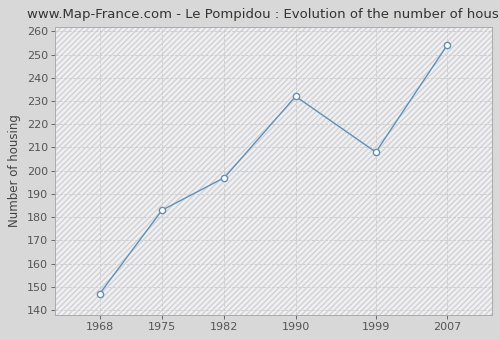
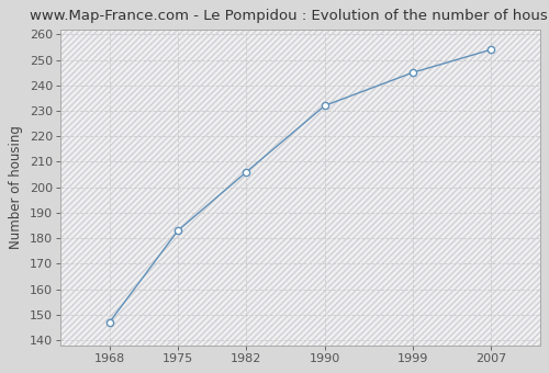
1982: 197 -> 206
1999: 208 -> 245
